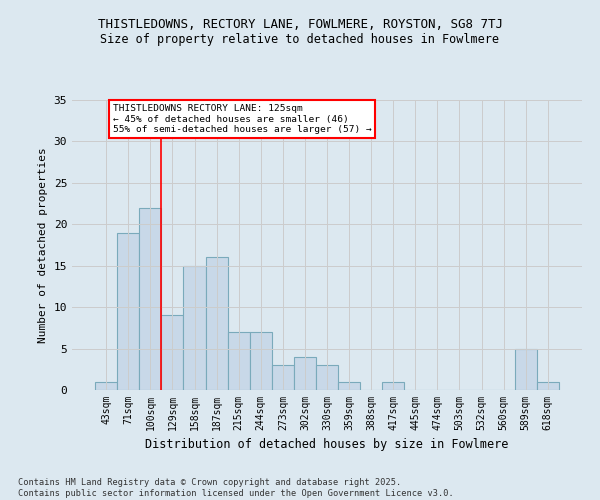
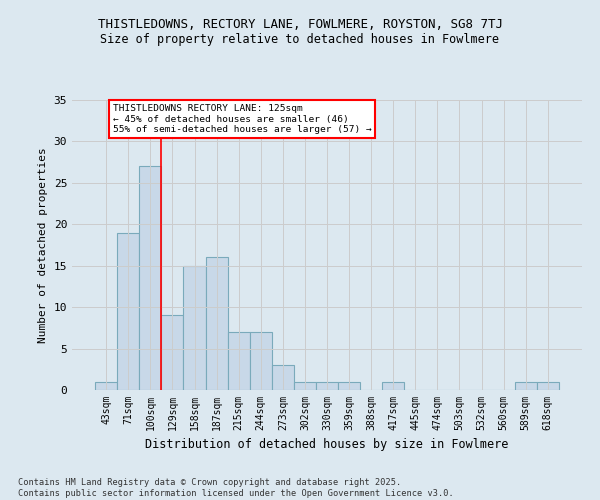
100sqm: 22 -> 27
302sqm: 4 -> 1
330sqm: 3 -> 1
589sqm: 5 -> 1
